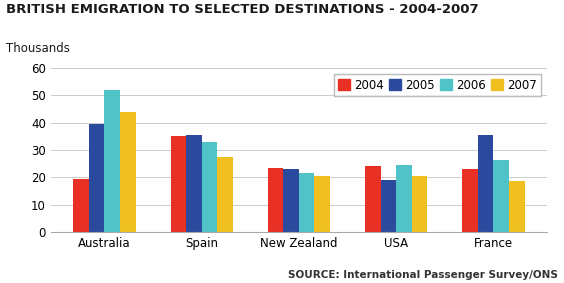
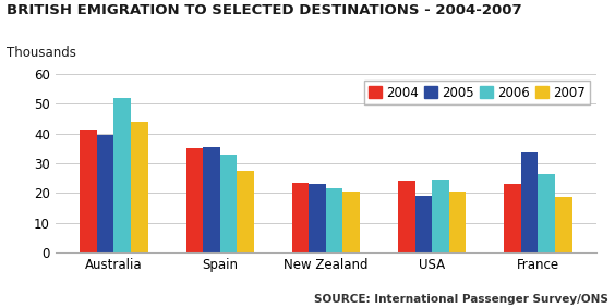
2004/Australia: 19.5 -> 41.5
2005/France: 35.5 -> 33.5
